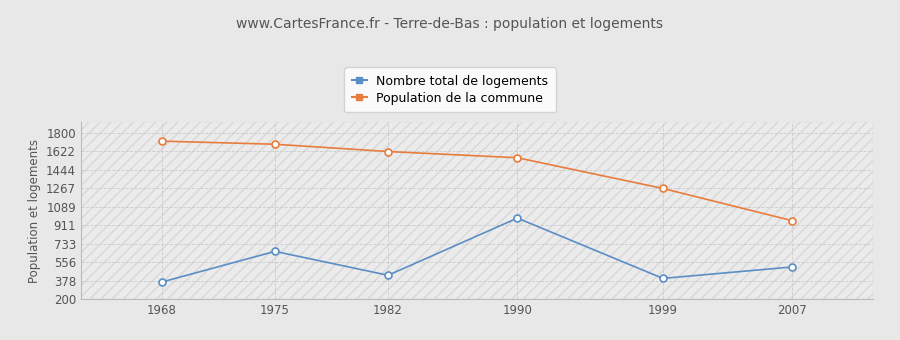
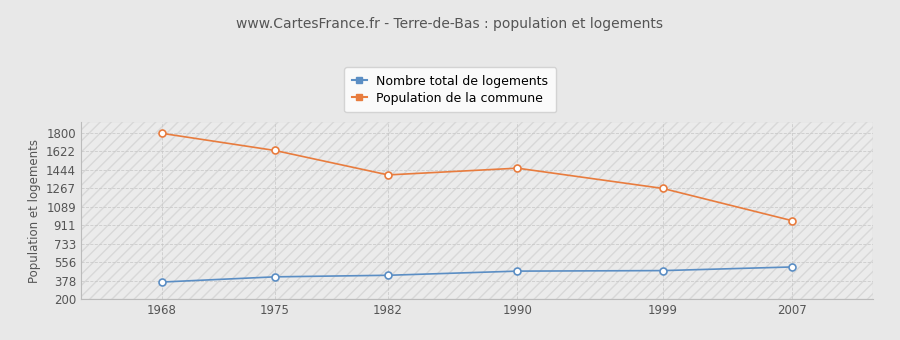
Population de la commune/1968: 1720 -> 1800
Nombre total de logements/1975: 660 -> 420
Population de la commune/1975: 1690 -> 1630
Population de la commune/1982: 1620 -> 1400
Nombre total de logements/1990: 980 -> 470
Population de la commune/1990: 1560 -> 1460
Nombre total de logements/1999: 400 -> 480
